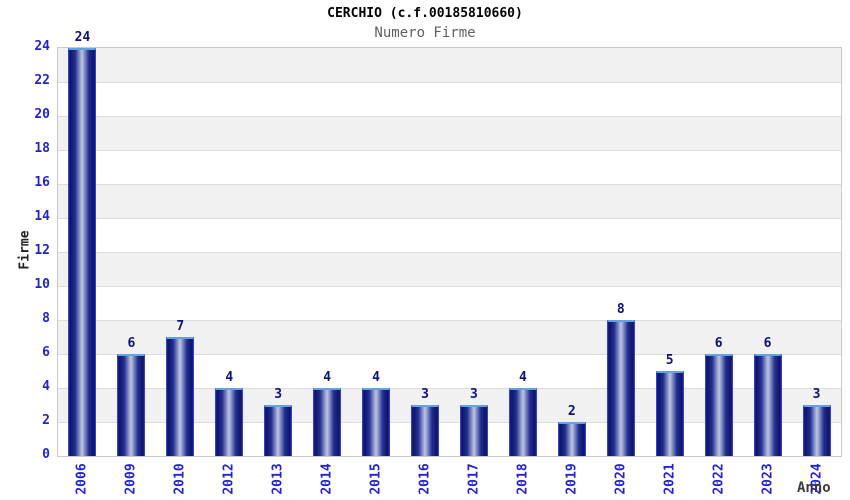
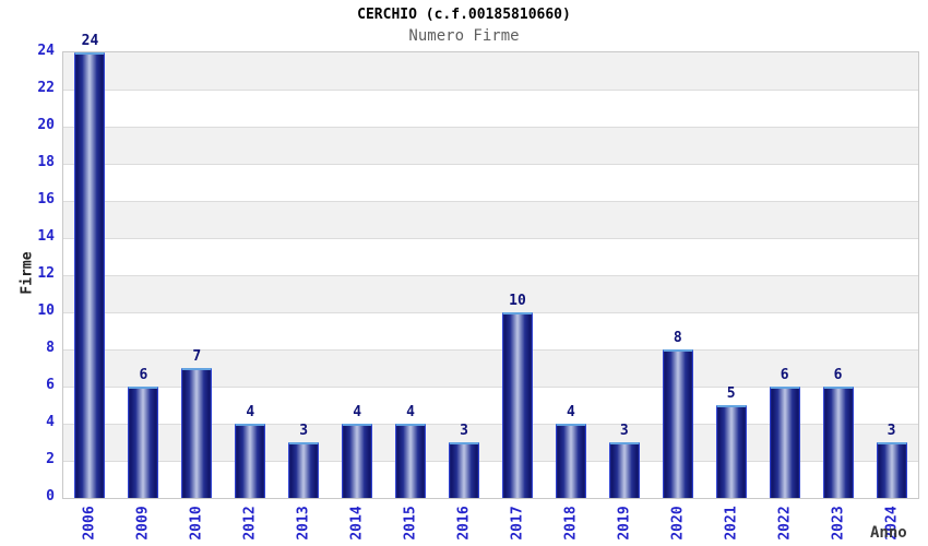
2017: 3 -> 10
2019: 2 -> 3
